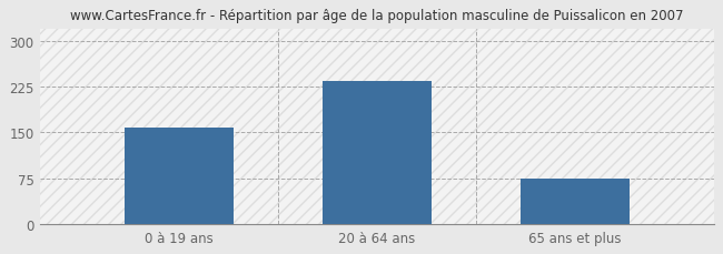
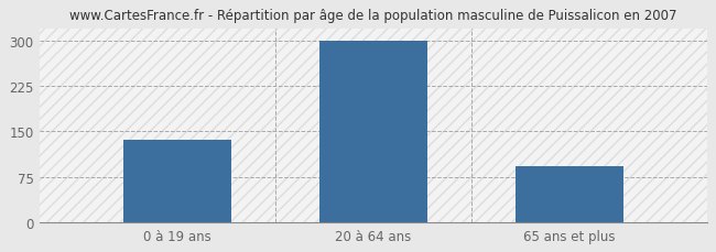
0 à 19 ans: 158 -> 137
20 à 64 ans: 234 -> 299
65 ans et plus: 74 -> 92
